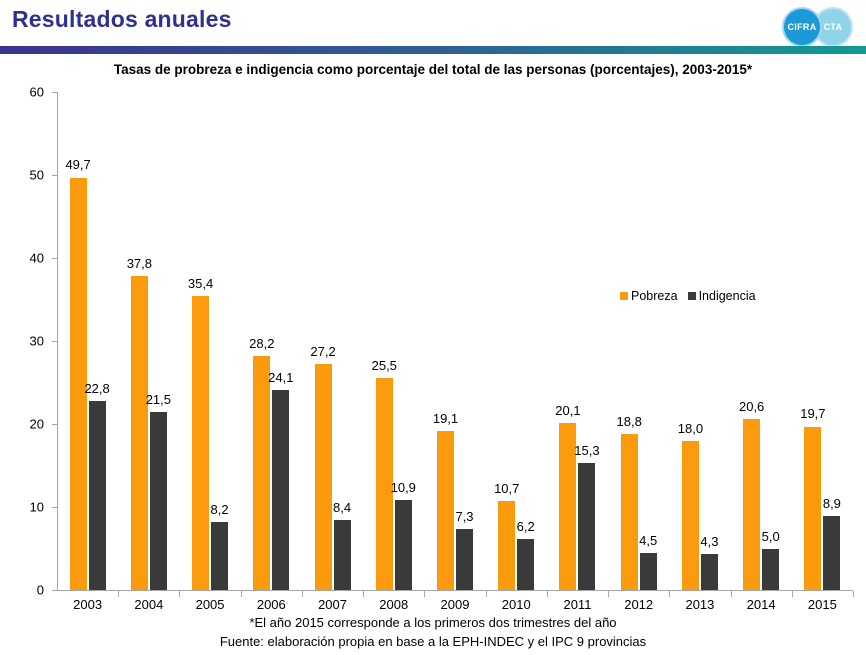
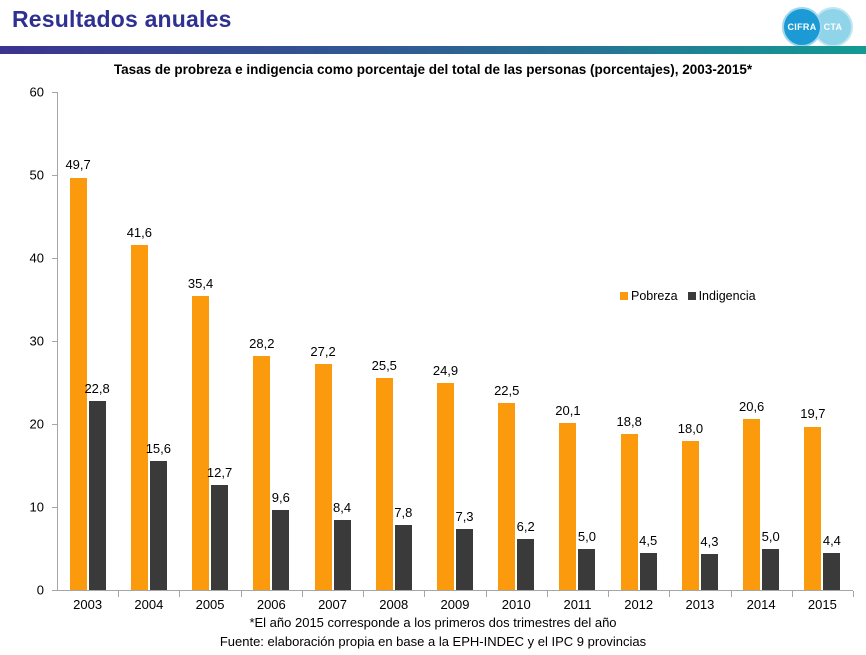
Pobreza/2004: 37,8 -> 41,6
Indigencia/2004: 21,5 -> 15,6
Indigencia/2005: 8,2 -> 12,7
Indigencia/2006: 24,1 -> 9,6
Indigencia/2008: 10,9 -> 7,8
Pobreza/2009: 19,1 -> 24,9
Pobreza/2010: 10,7 -> 22,5
Indigencia/2011: 15,3 -> 5,0
Indigencia/2015: 8,9 -> 4,4
